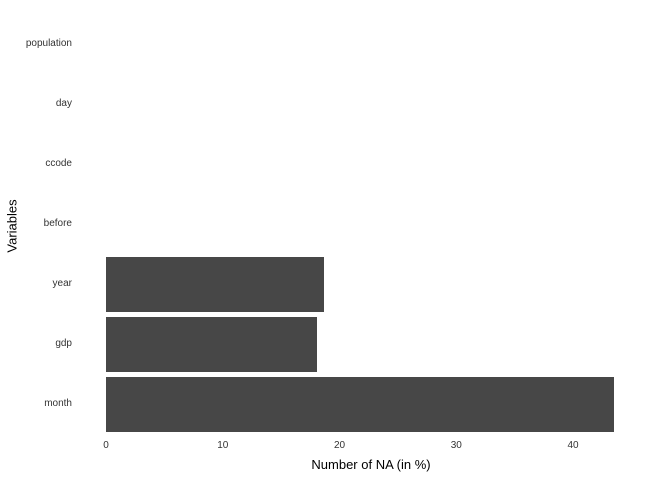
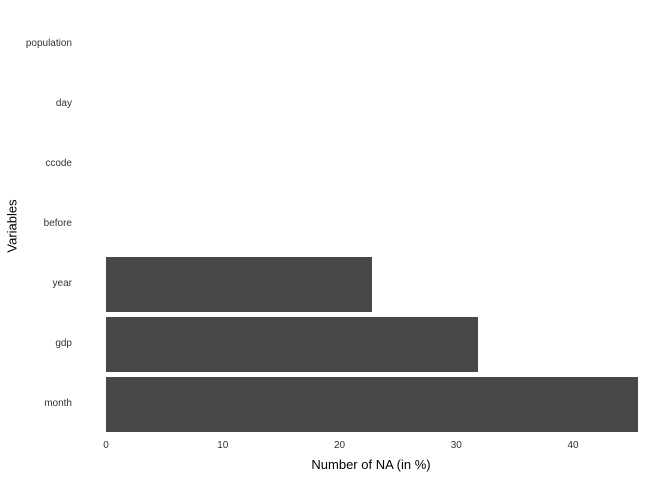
year: 18.7 -> 22.8
gdp: 18.1 -> 31.9
month: 43.5 -> 45.6
